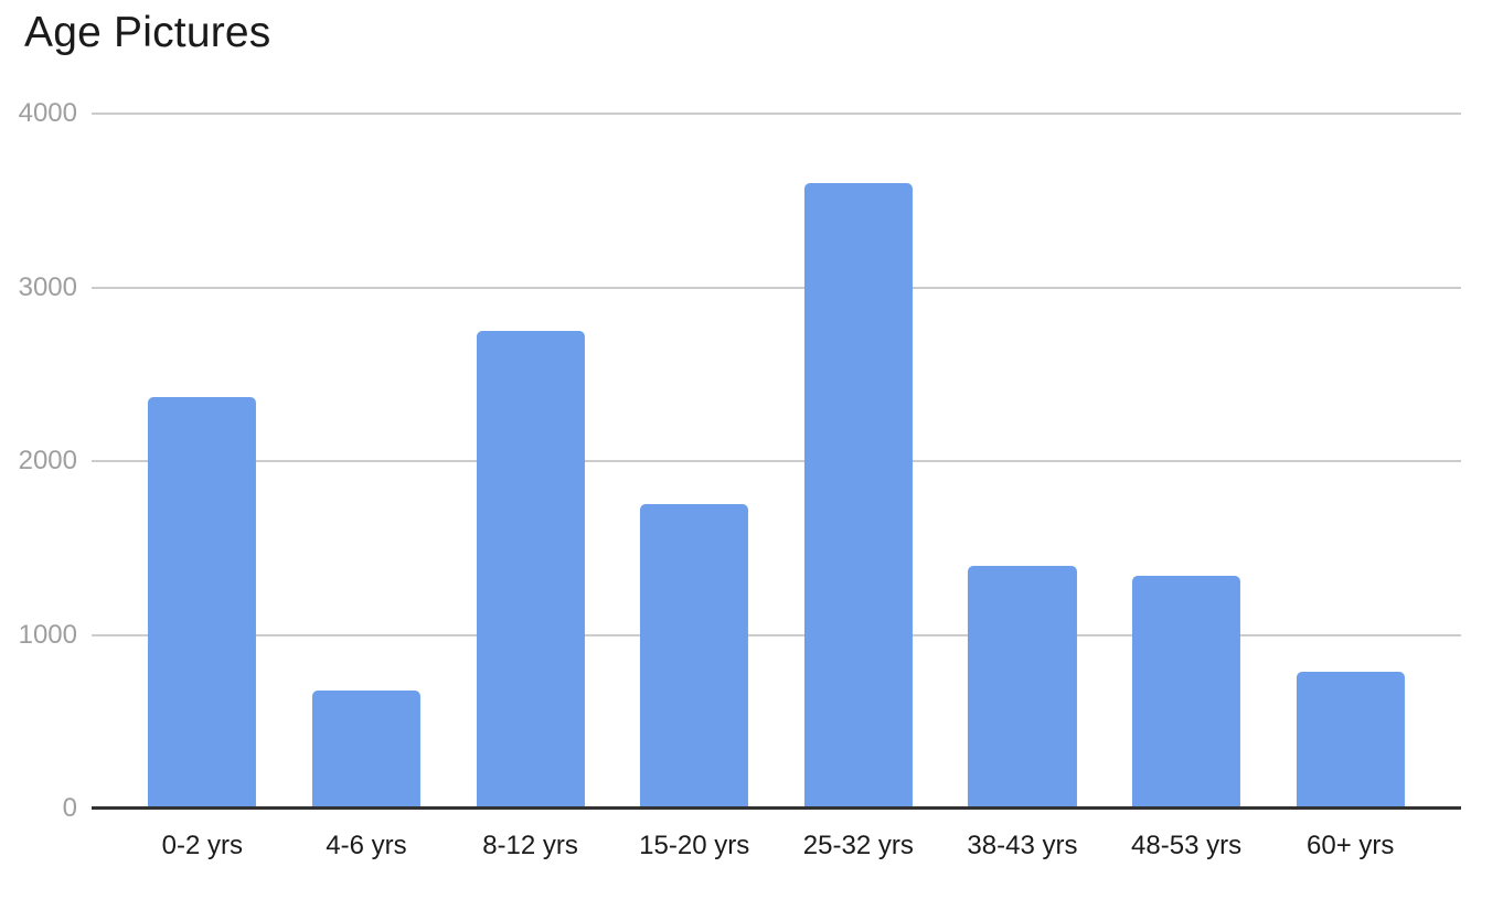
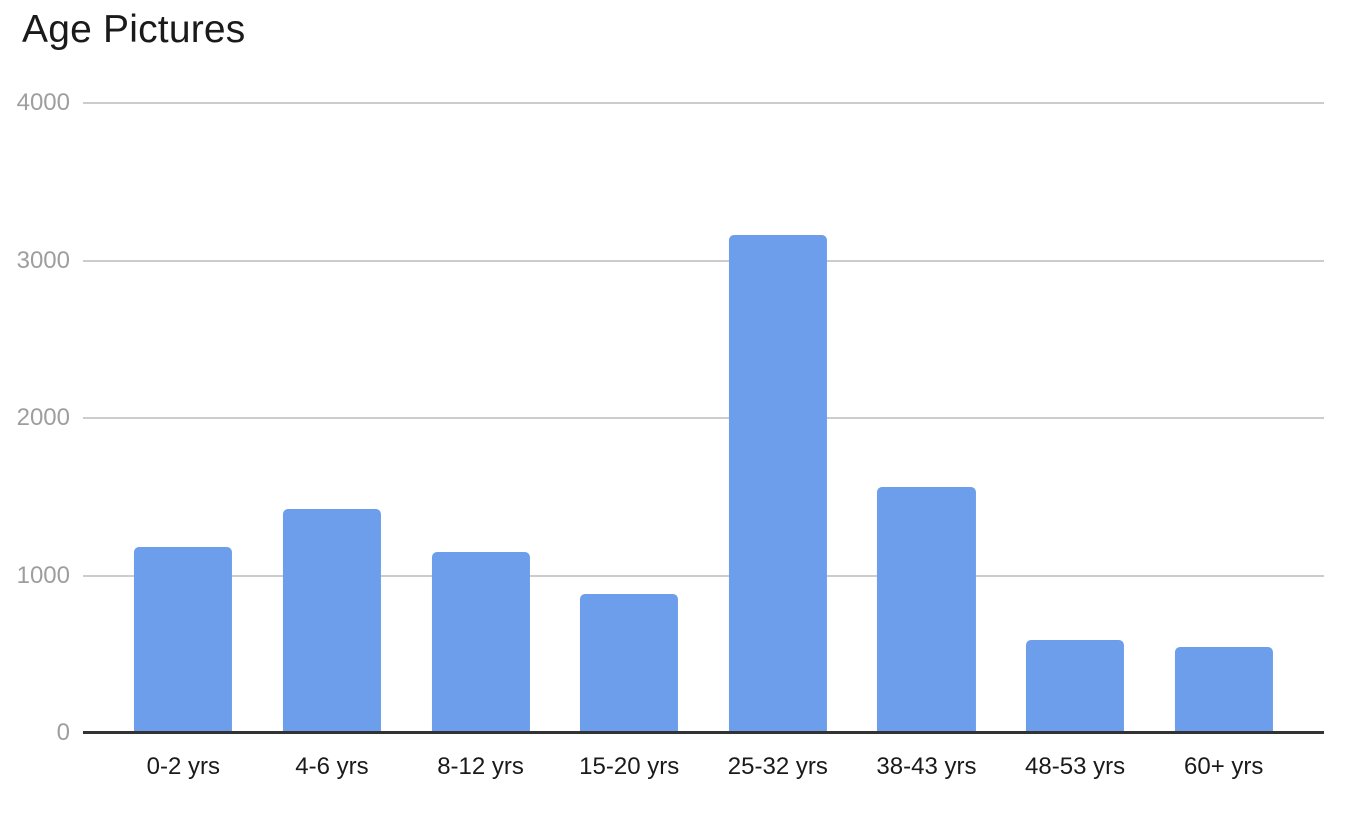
0-2 yrs: 2370 -> 1180
4-6 yrs: 680 -> 1420
8-12 yrs: 2750 -> 1150
15-20 yrs: 1750 -> 880
25-32 yrs: 3600 -> 3160
38-43 yrs: 1400 -> 1560
48-53 yrs: 1340 -> 590
60+ yrs: 790 -> 540
